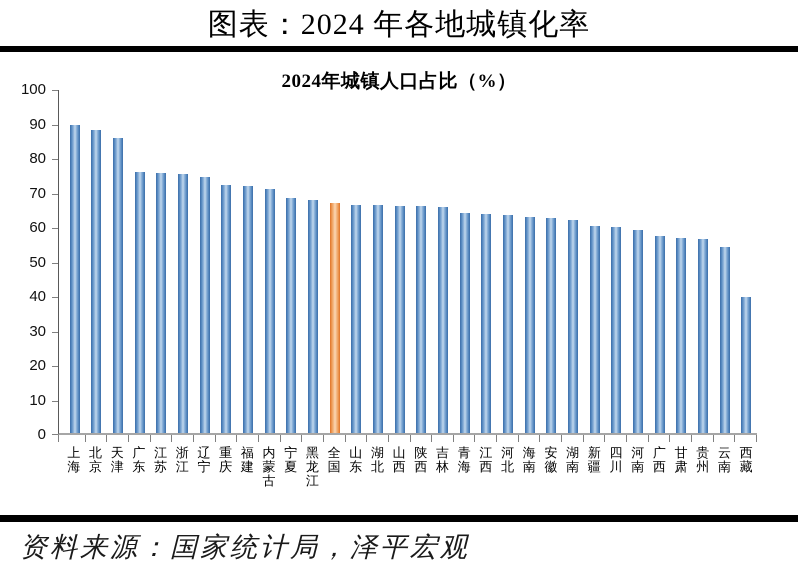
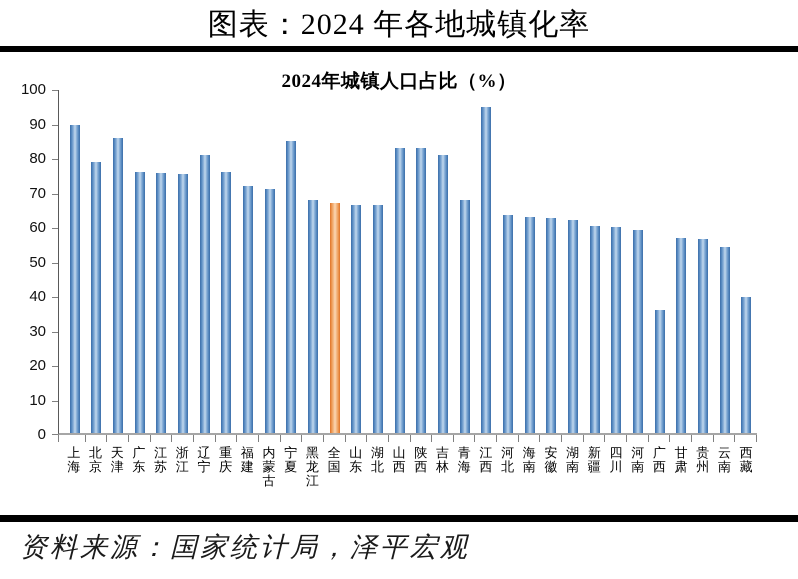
北京: 88 -> 79
辽宁: 74 -> 81
重庆: 72 -> 76
宁夏: 68 -> 85
山西: 66 -> 83
陕西: 66 -> 83
吉林: 66 -> 81
青海: 64 -> 68
江西: 64 -> 95
广西: 57 -> 36
